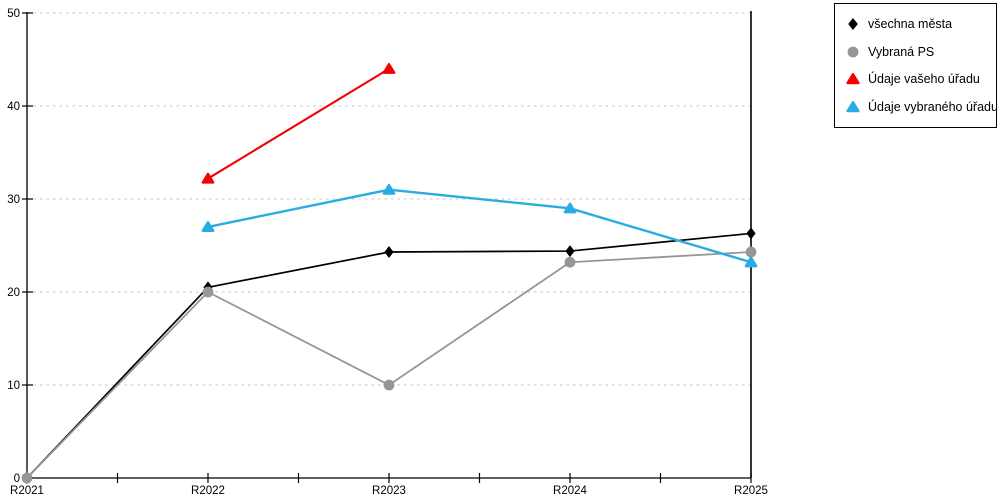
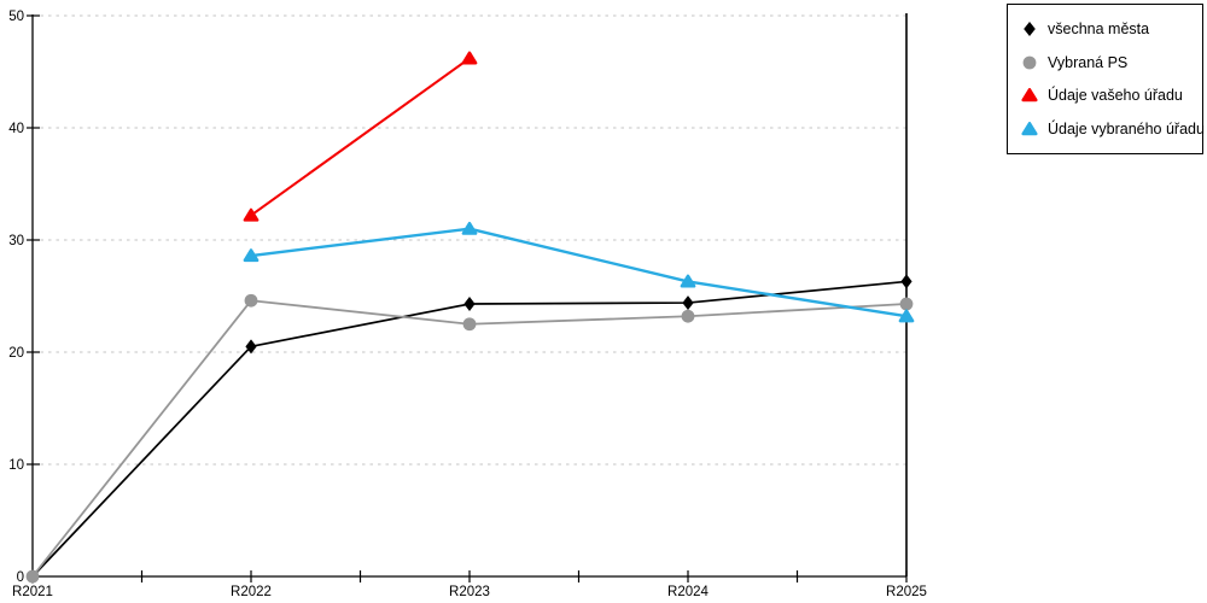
Vybraná PS/R2022: 20 -> 25
Údaje vybraného úřadu/R2022: 27 -> 29
Vybraná PS/R2023: 10 -> 22
Údaje vašeho úřadu/R2023: 44 -> 46
Údaje vybraného úřadu/R2024: 29 -> 26
